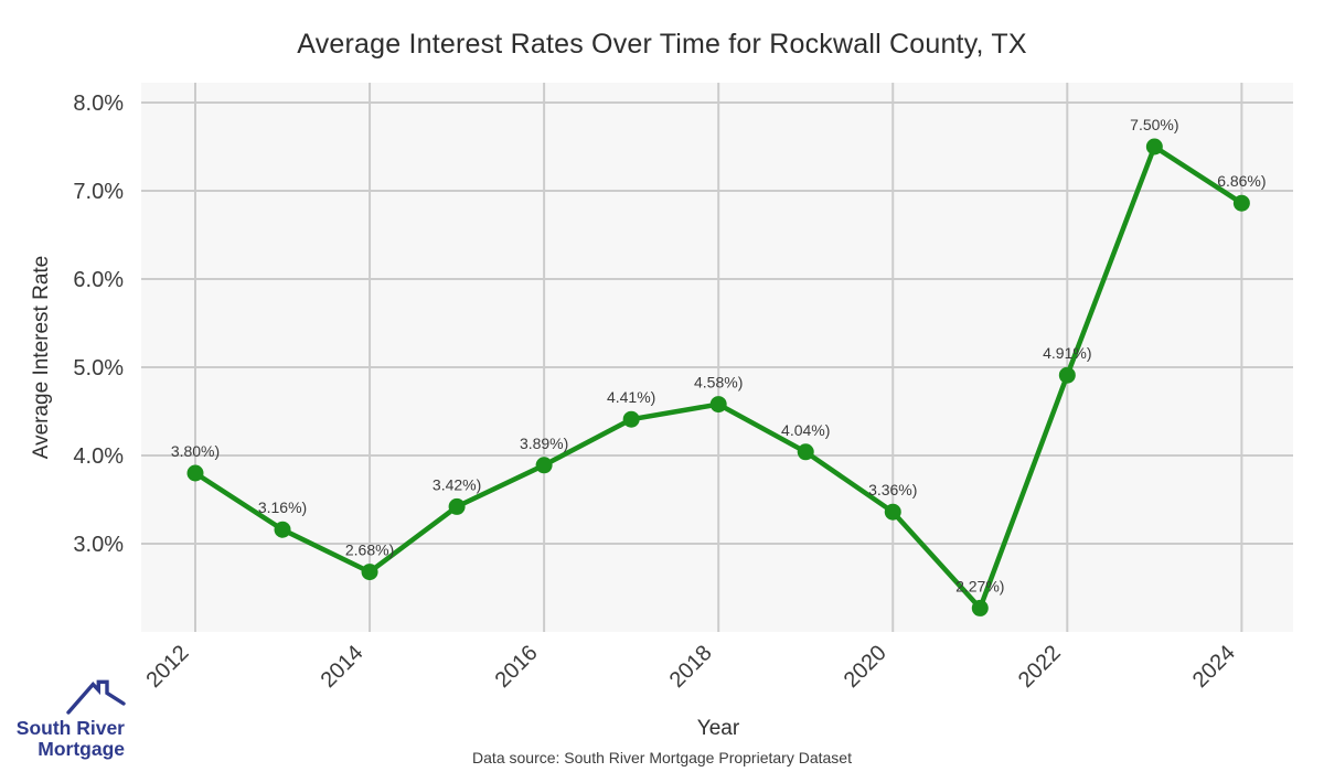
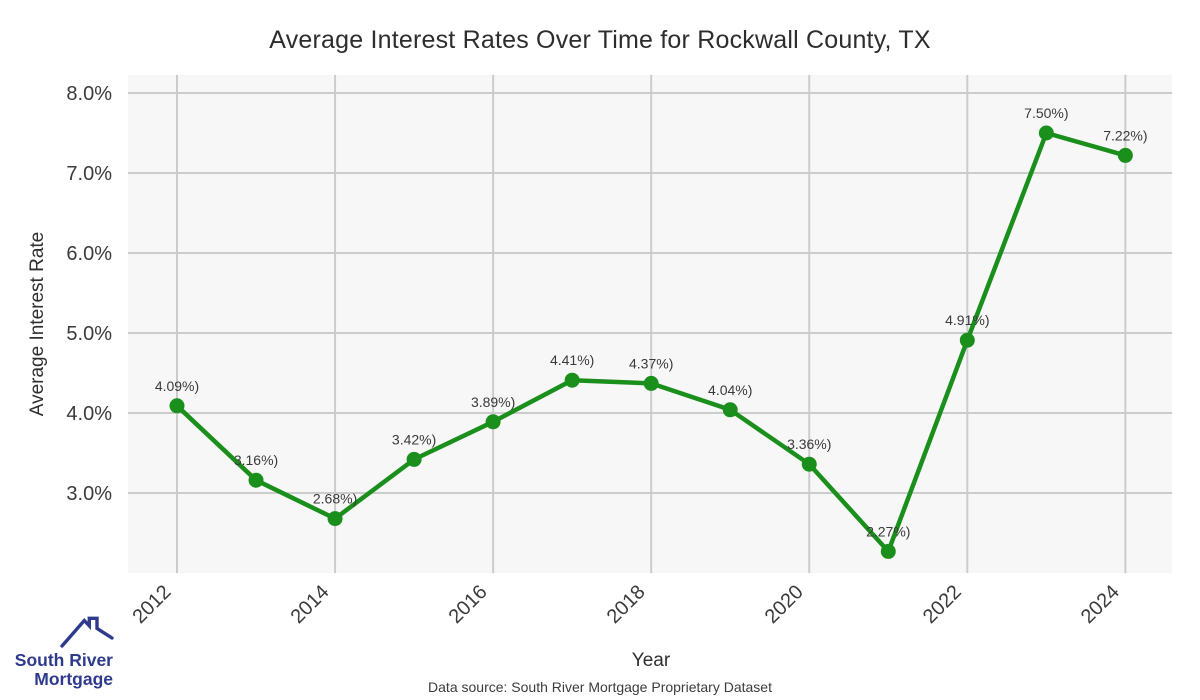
2012: 3.80% -> 4.09%
2018: 4.58% -> 4.37%
2024: 6.86% -> 7.22%
